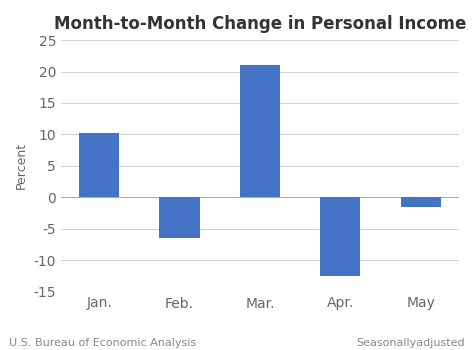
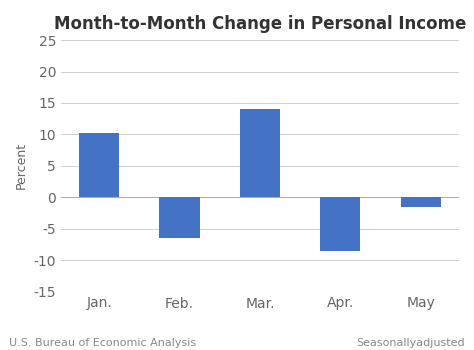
Mar.: 21.0 -> 14.0
Apr.: -12.5 -> -8.6
